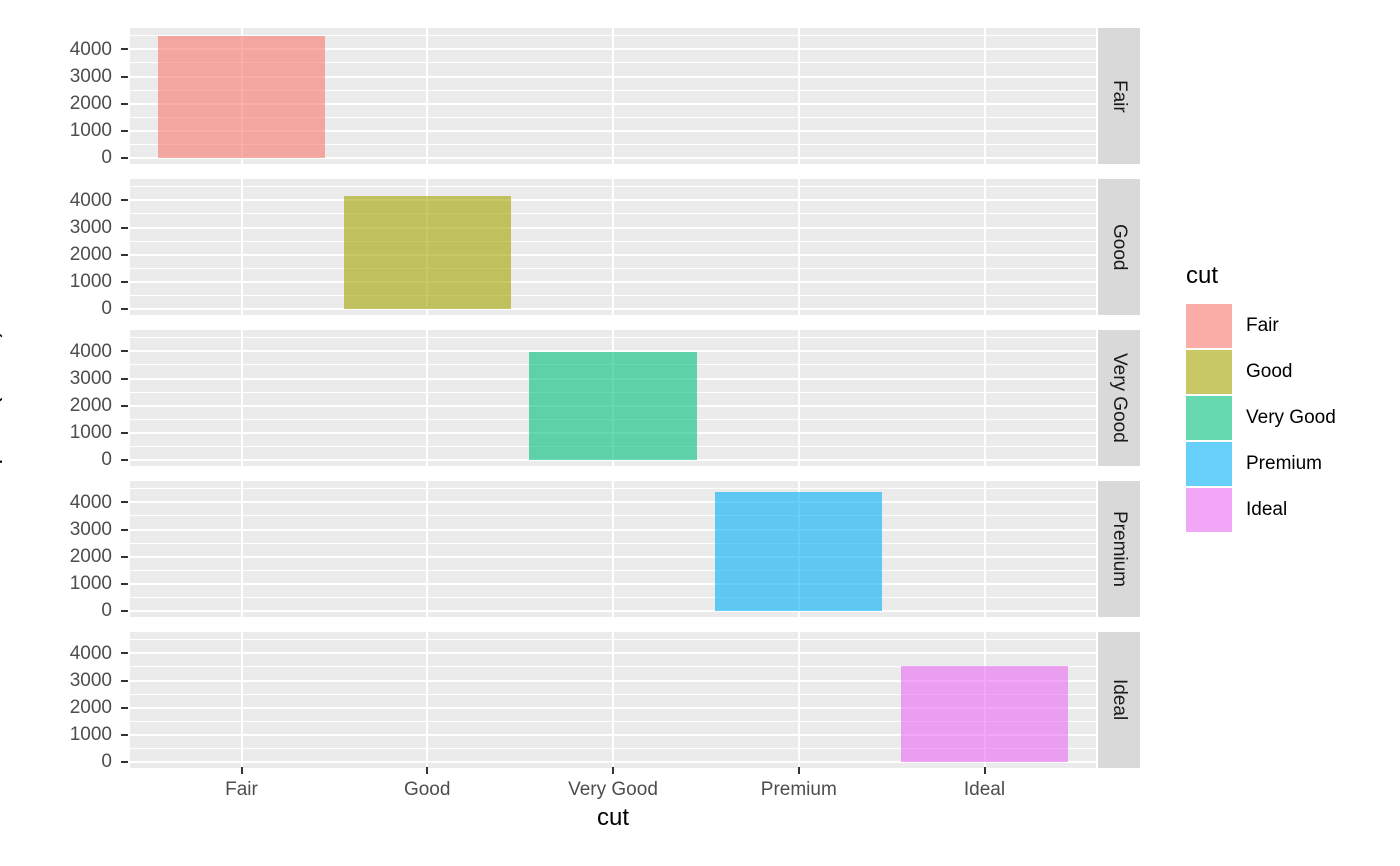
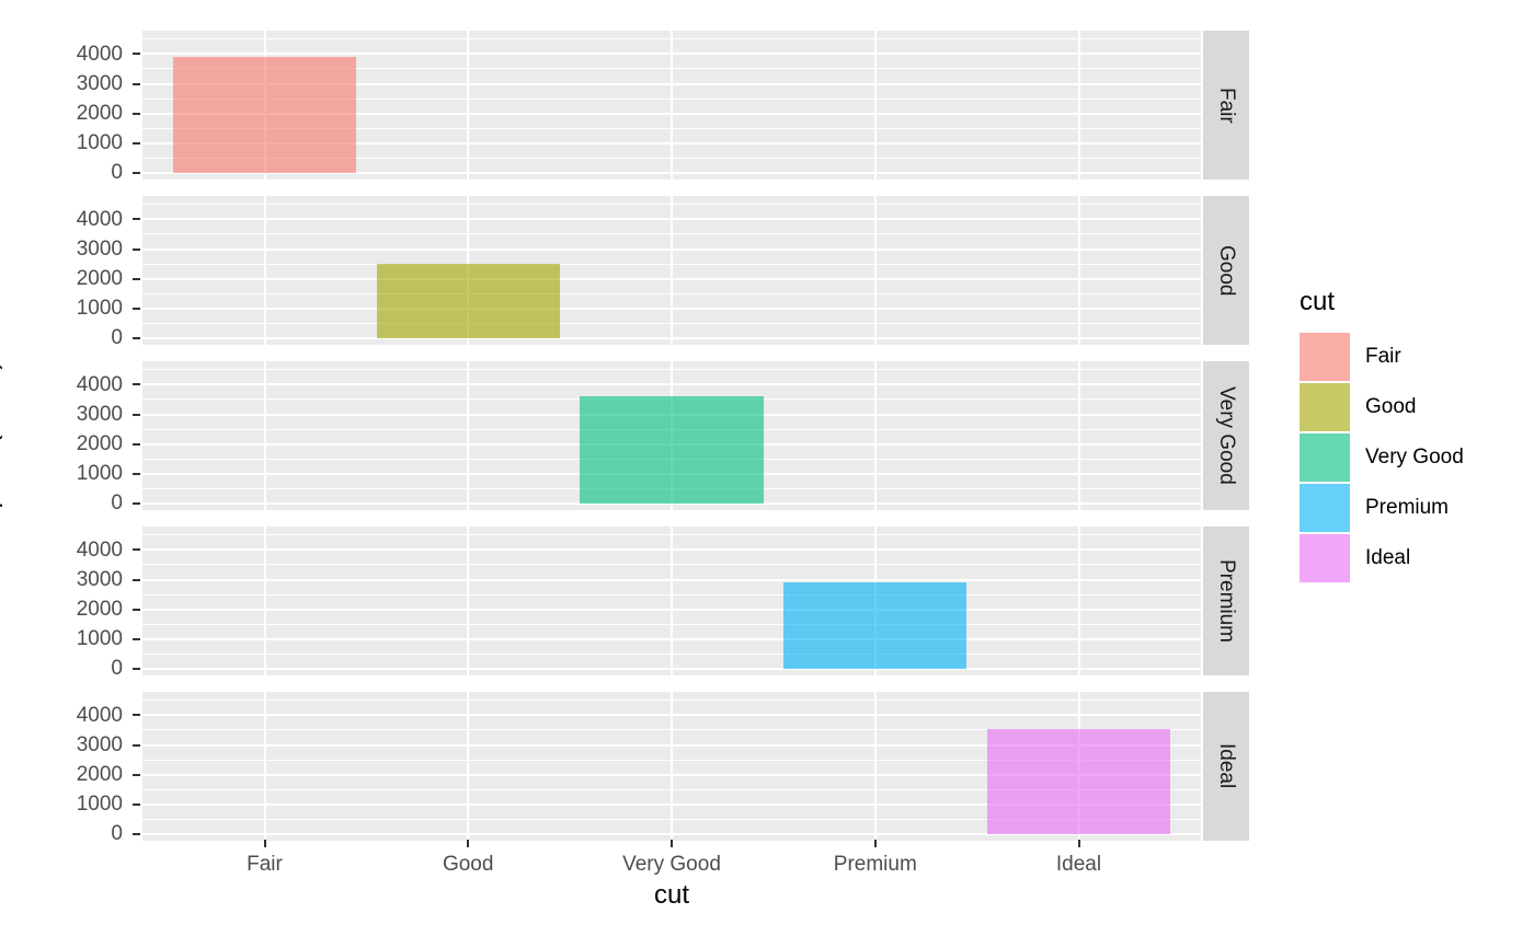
Fair: 4500 -> 3900
Good: 4200 -> 2500
Very Good: 4000 -> 3600
Premium: 4400 -> 2900
